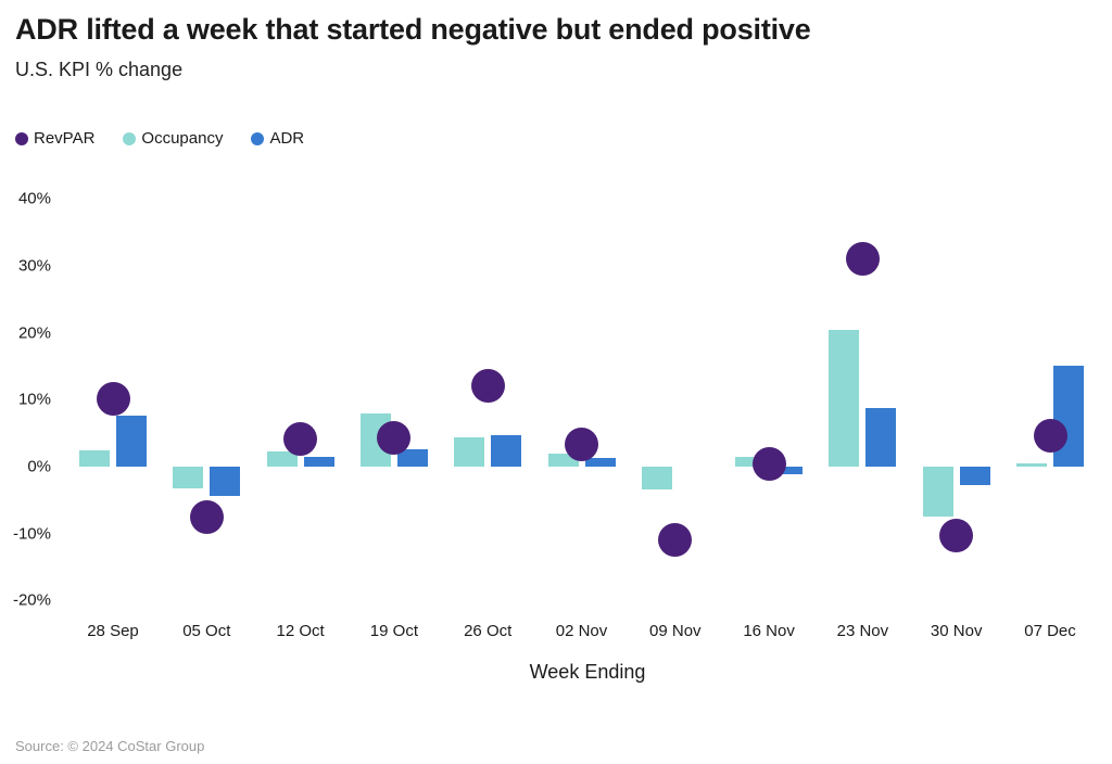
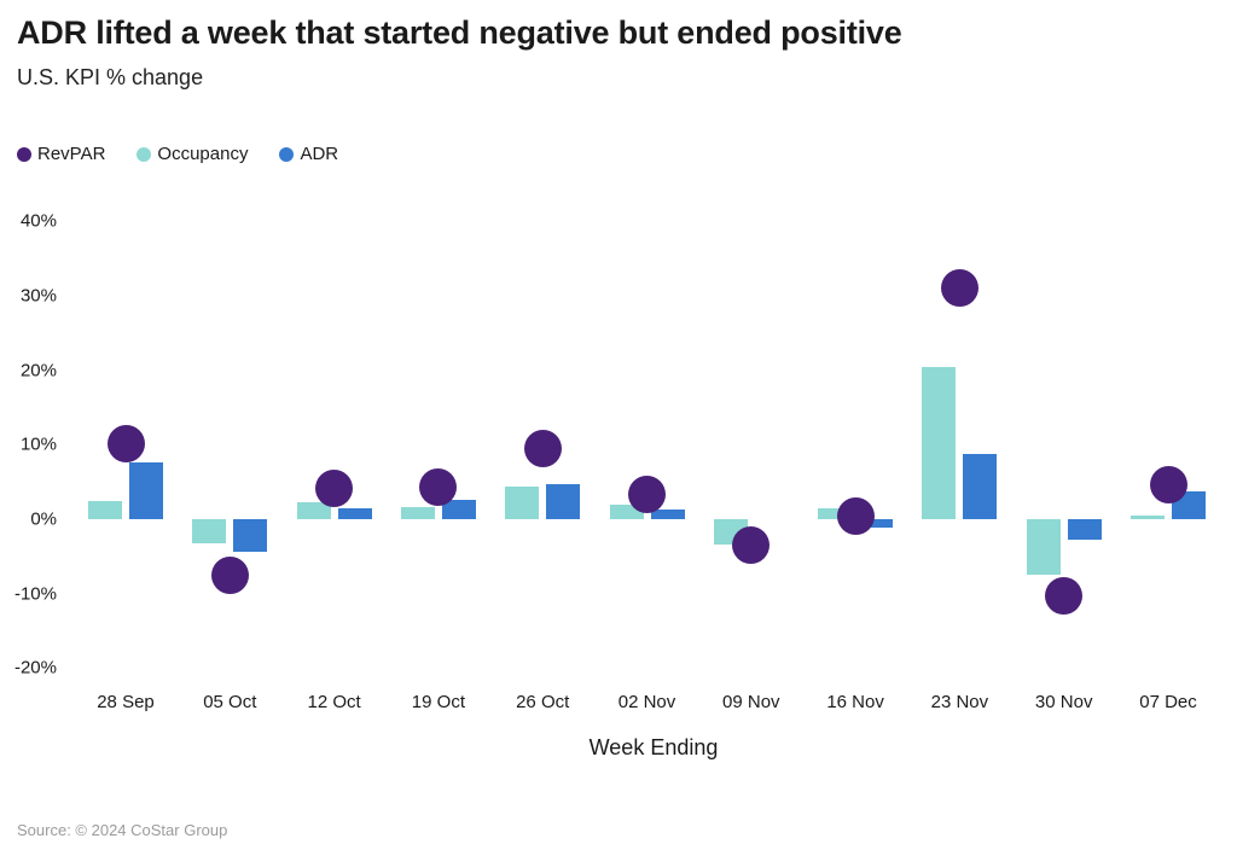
Occupancy/19 Oct: 8% -> 2%
RevPAR/26 Oct: 12% -> 10%
RevPAR/09 Nov: -11% -> -4%
ADR/07 Dec: 15% -> 4%
